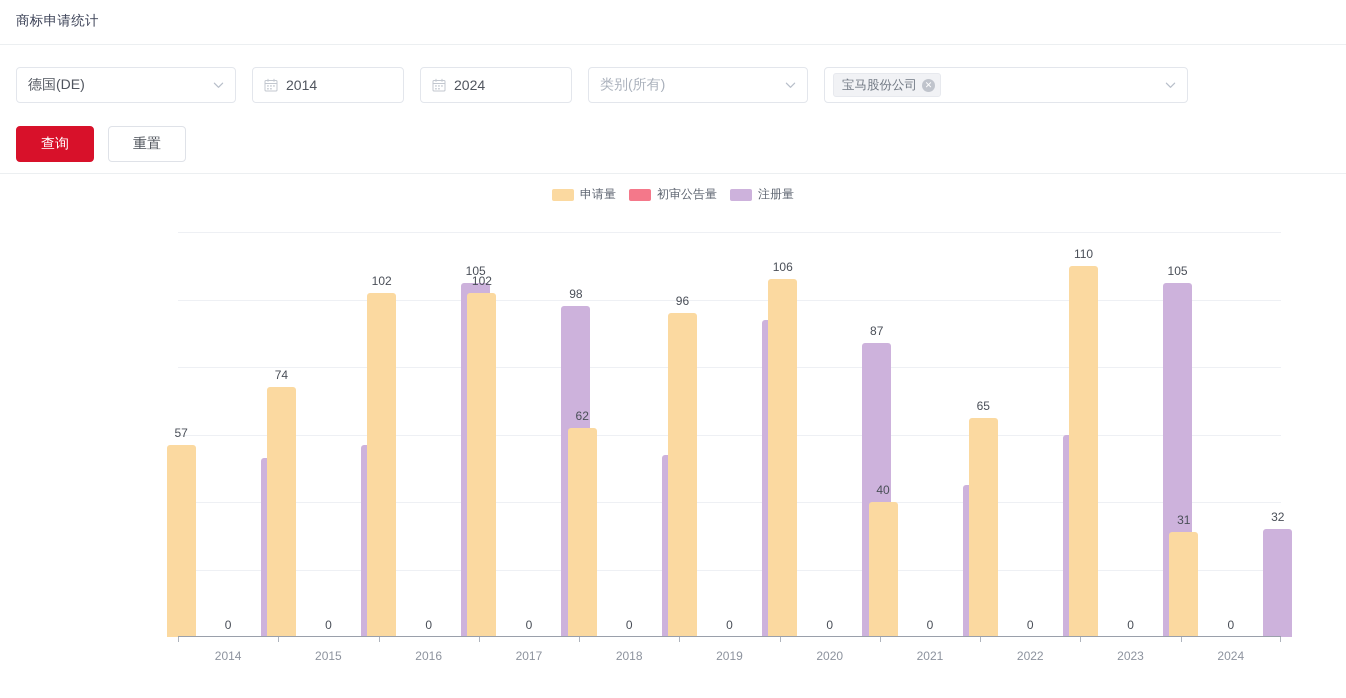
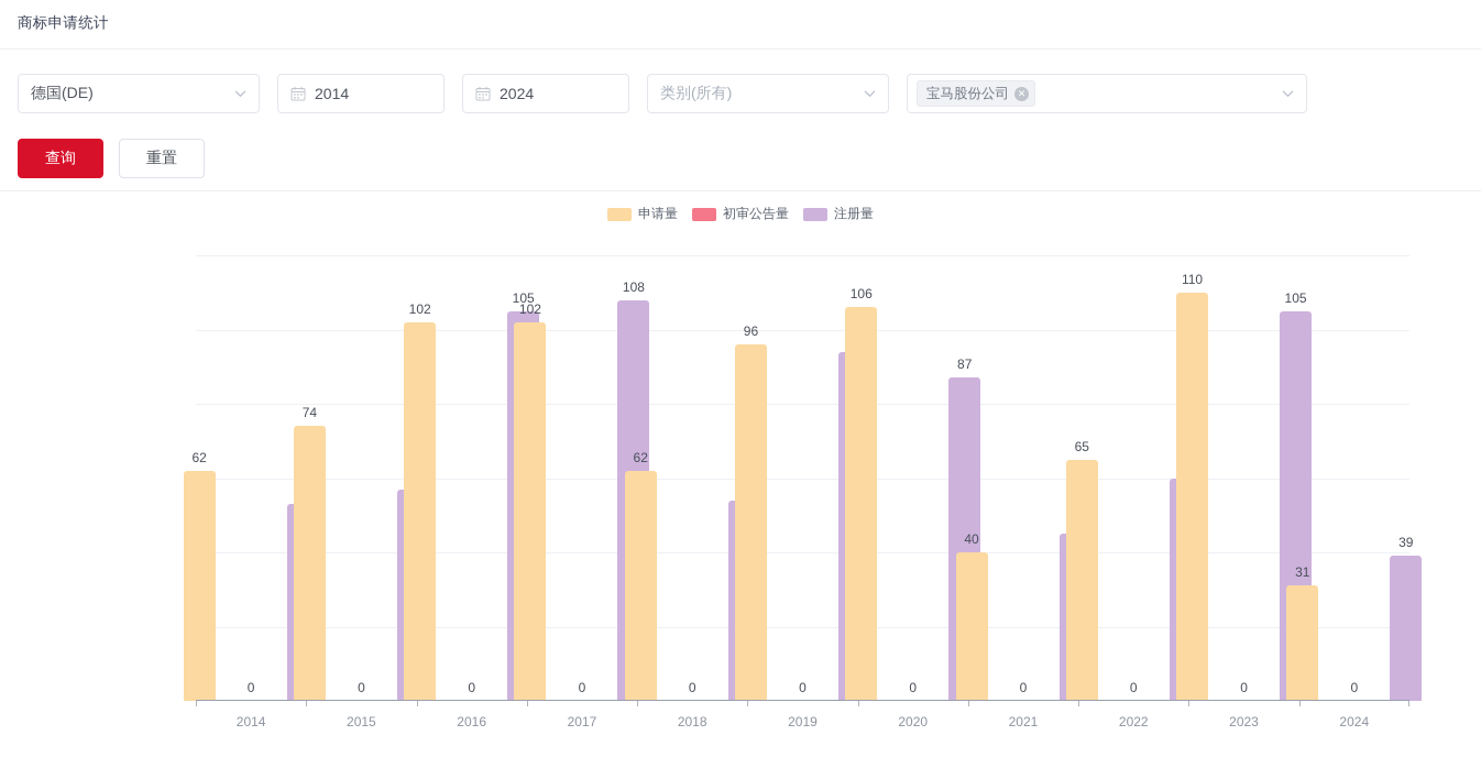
申请量/2014: 57 -> 62
注册量/2017: 98 -> 108
注册量/2024: 32 -> 39
